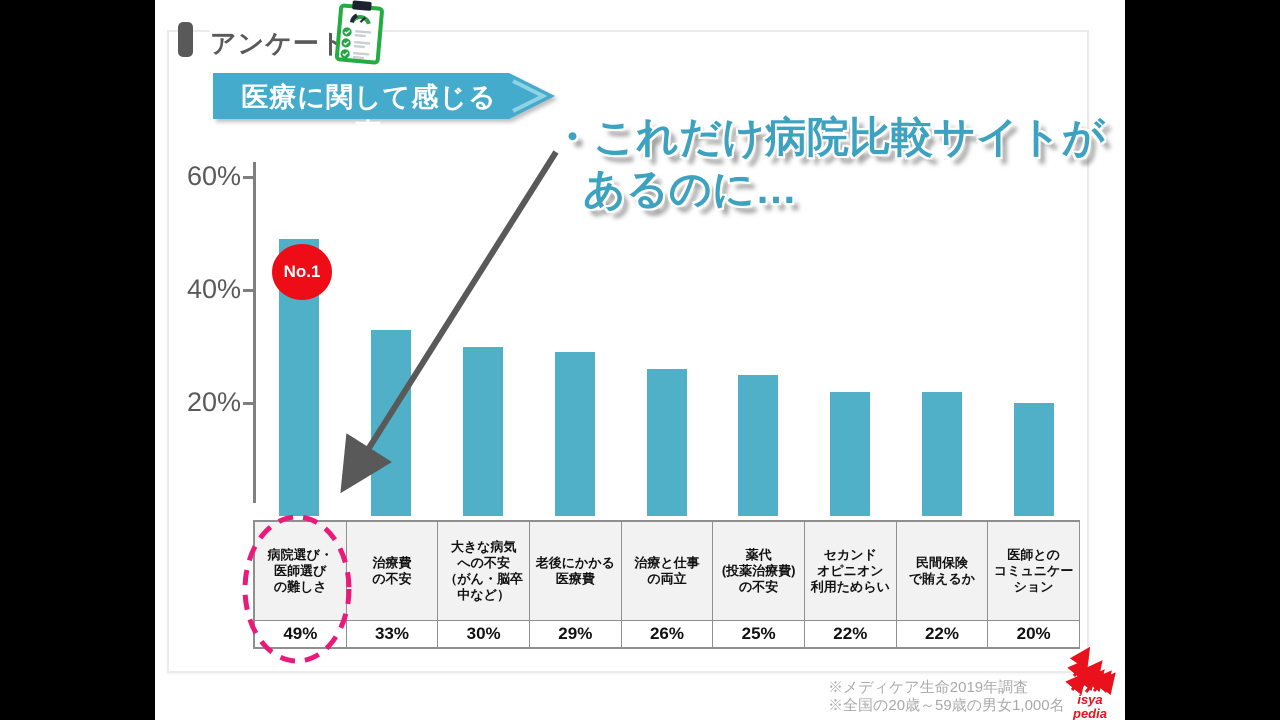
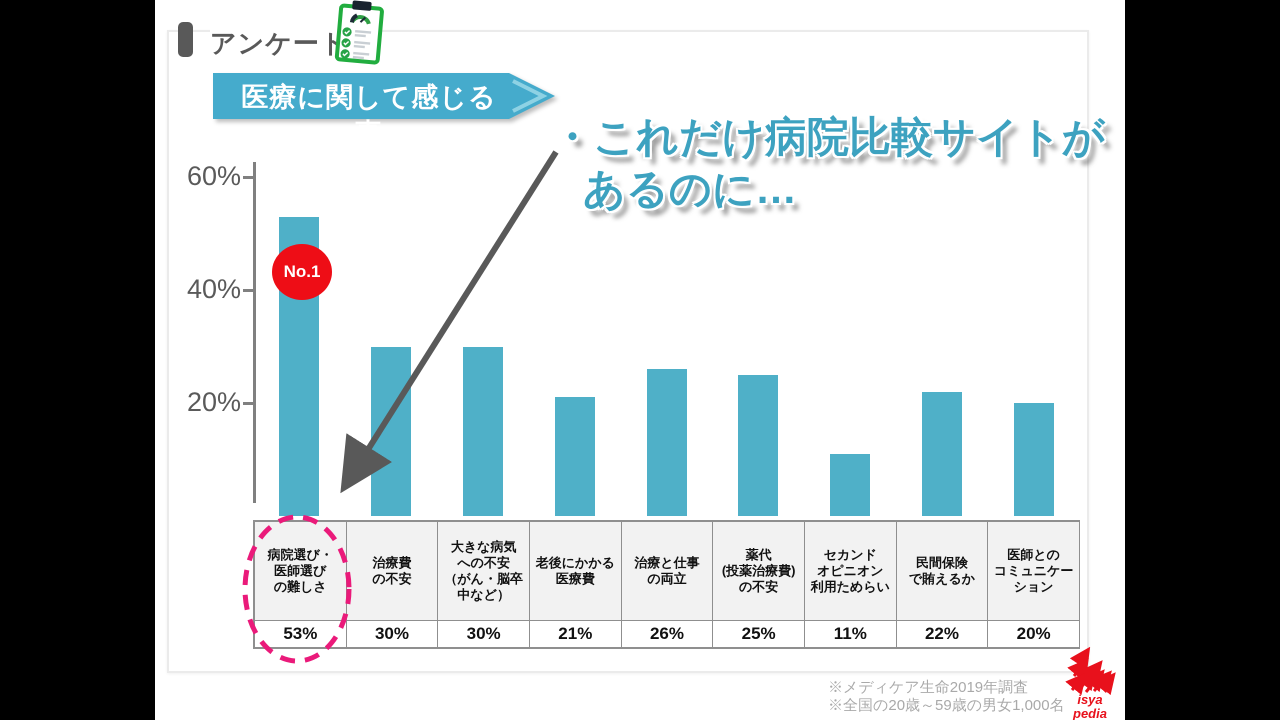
病院選び・ 医師選び の難しさ: 49% -> 53%
治療費 の不安: 33% -> 30%
老後にかかる 医療費: 29% -> 21%
セカンド オピニオン 利用ためらい: 22% -> 11%
